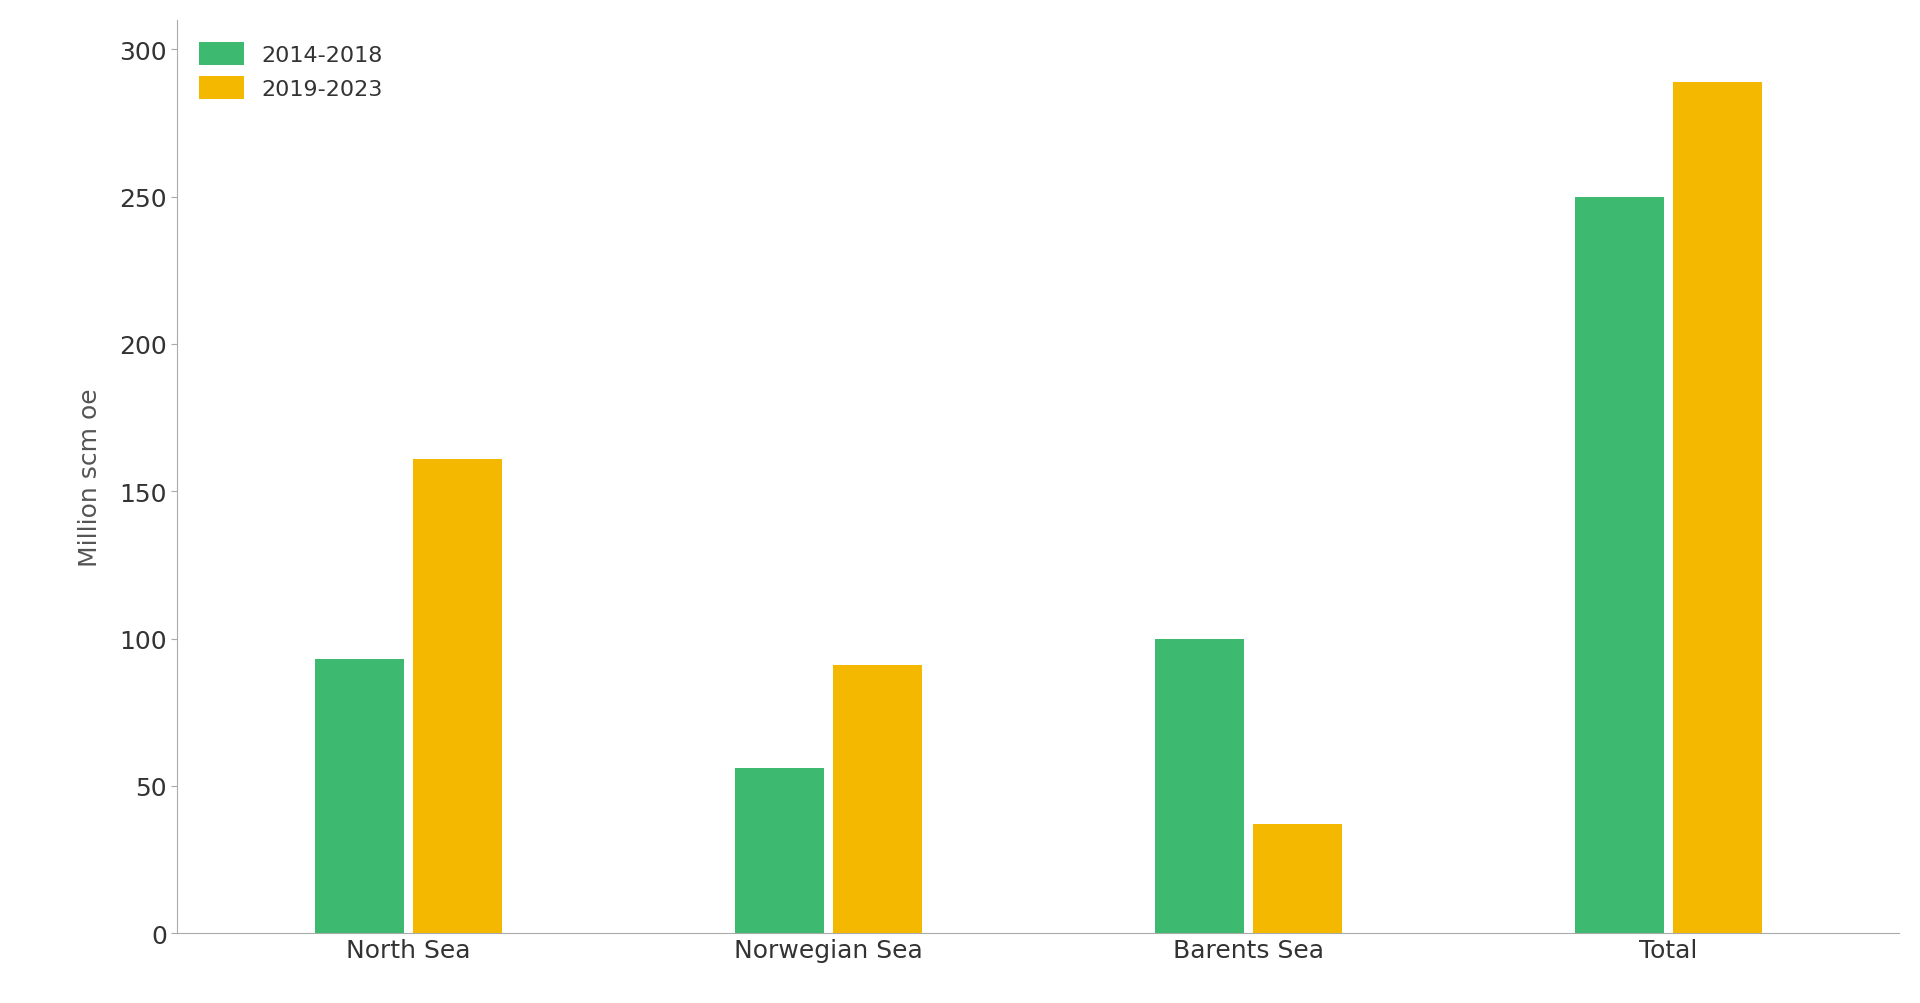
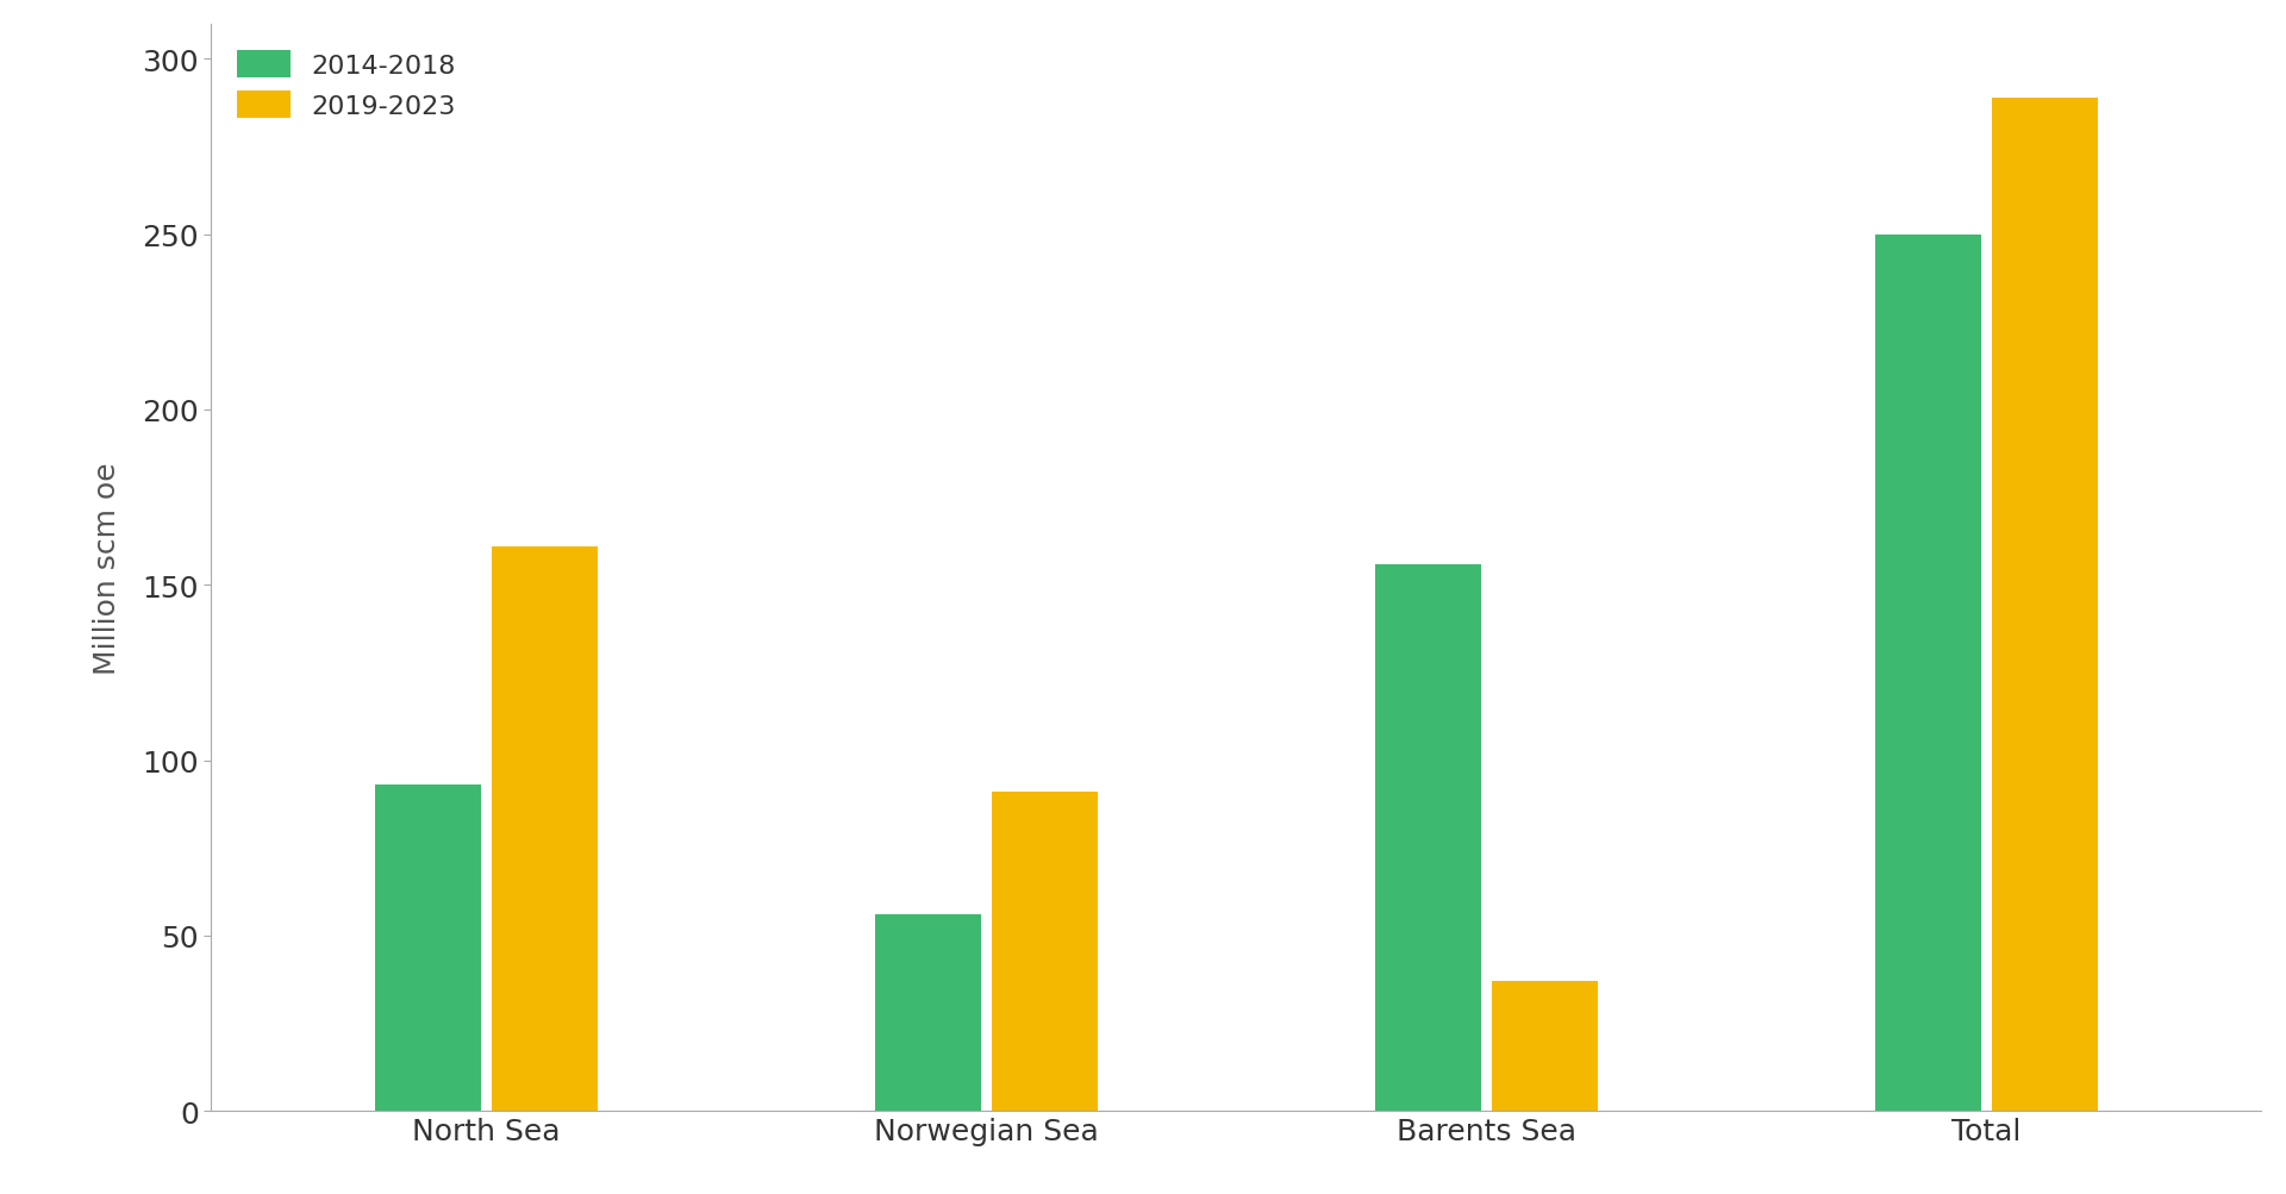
2014-2018/Barents Sea: 100 -> 156
